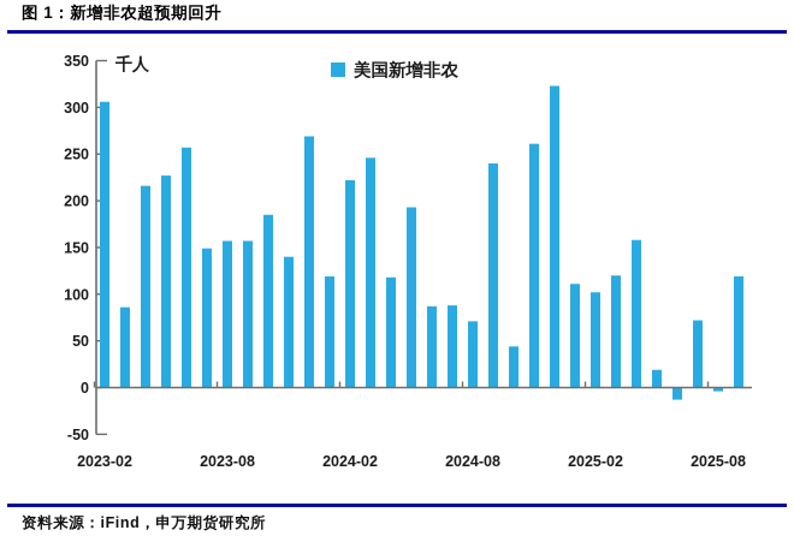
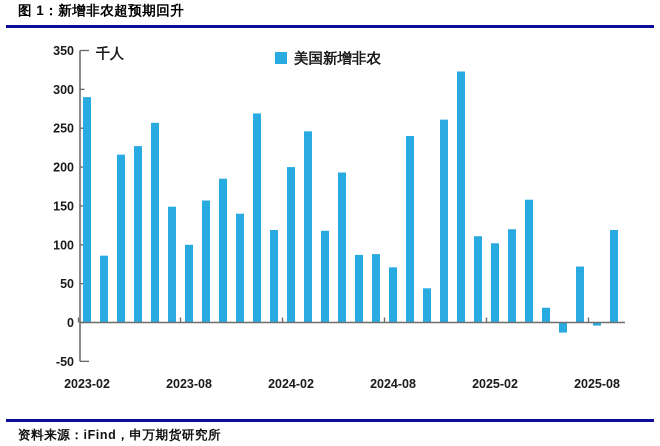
2023-02: 310 -> 290
2023-08: 160 -> 100
2024-02: 220 -> 200
